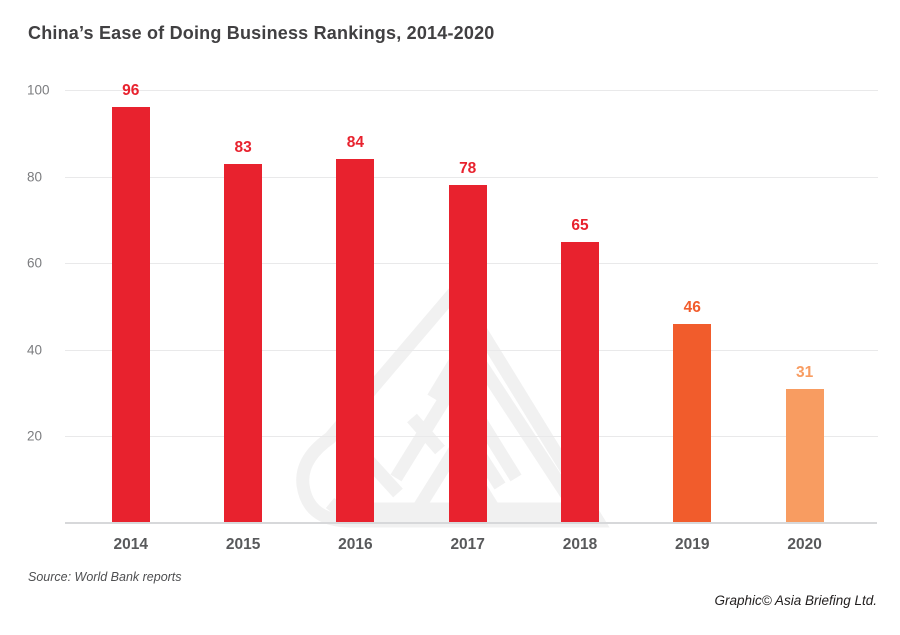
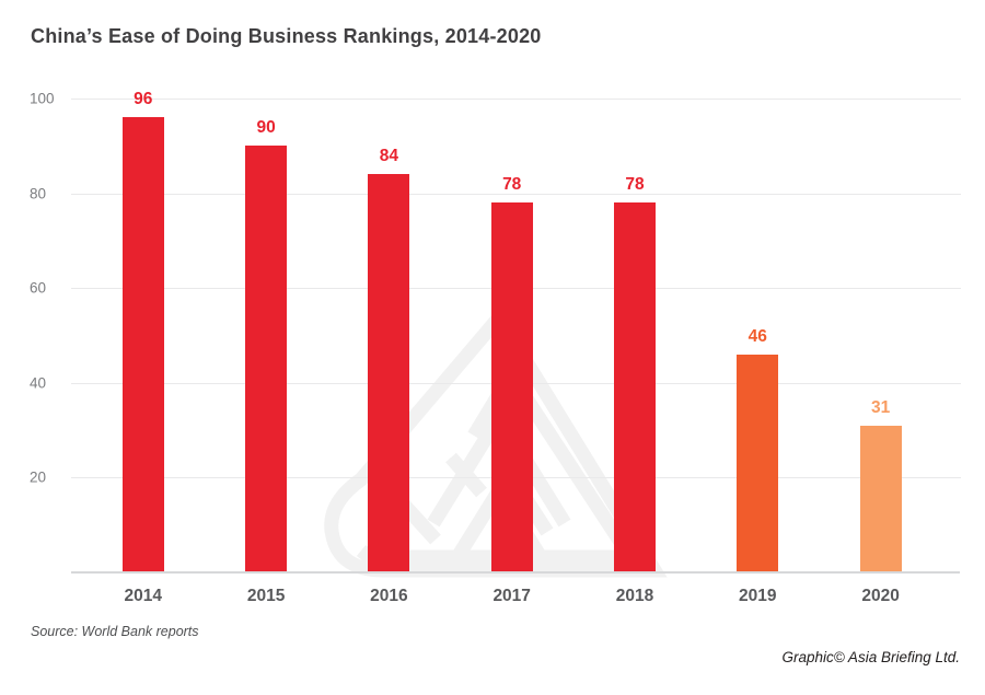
2015: 83 -> 90
2018: 65 -> 78
